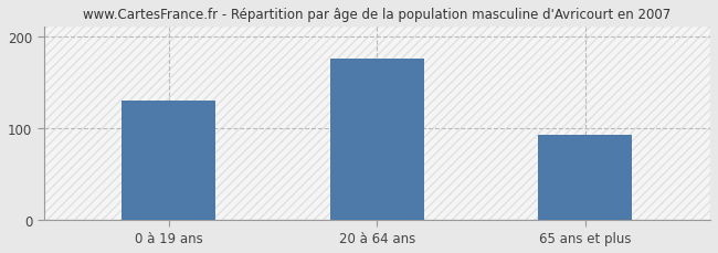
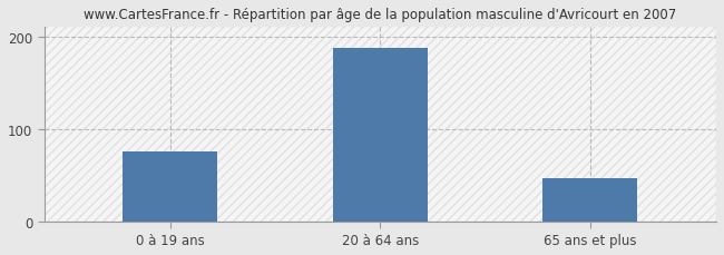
0 à 19 ans: 130 -> 75
20 à 64 ans: 176 -> 188
65 ans et plus: 92 -> 47
